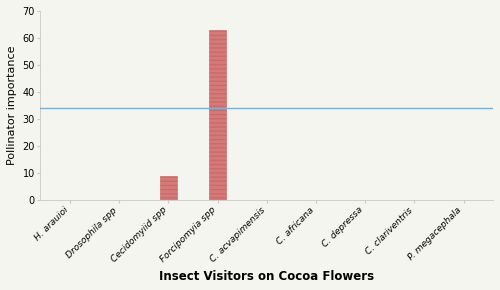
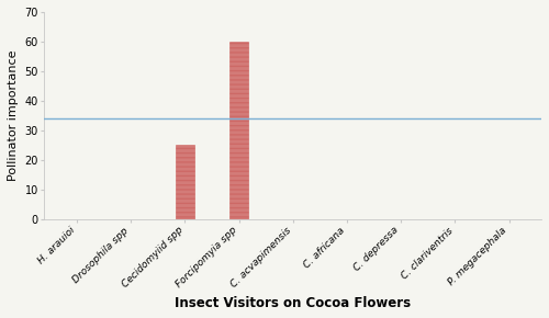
Cecidomyiid spp: 9 -> 25
Forcipomyia spp: 63 -> 60
